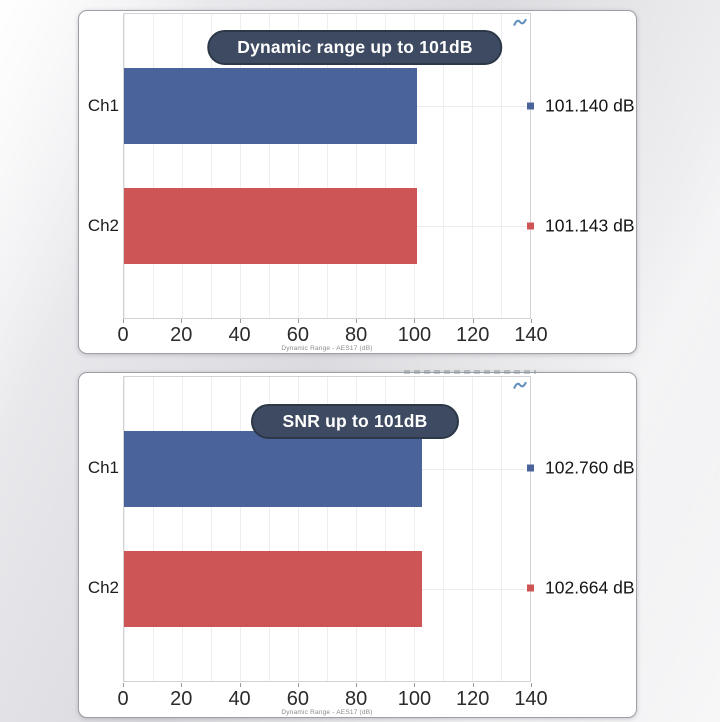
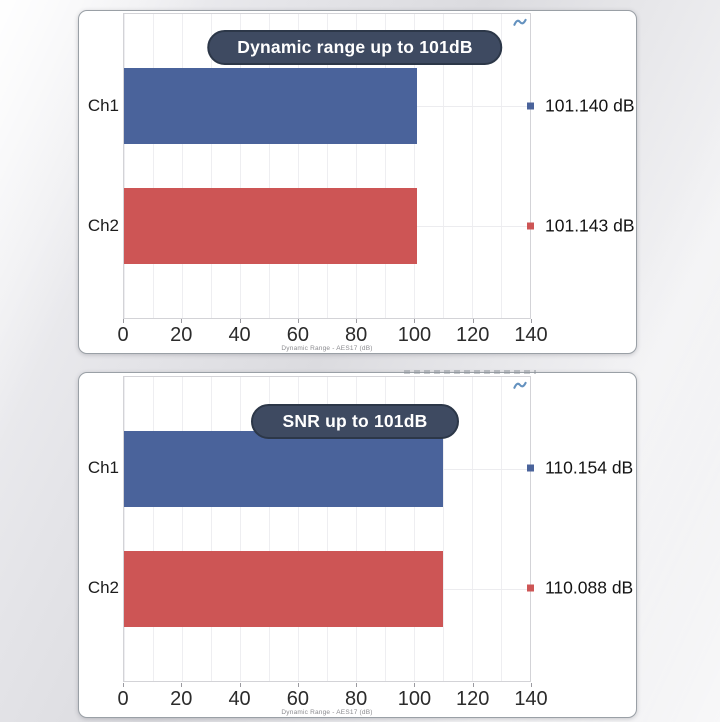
SNR up to 101dB/Ch1: 102.760 -> 110.154
SNR up to 101dB/Ch2: 102.664 -> 110.088
